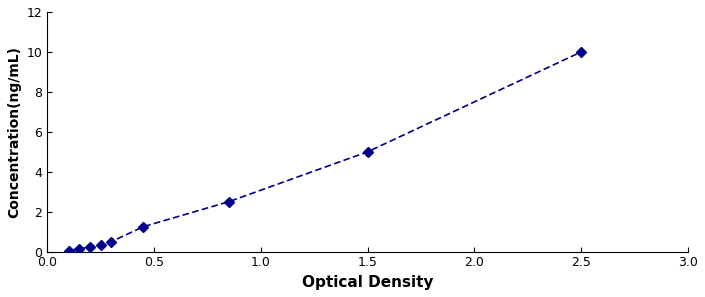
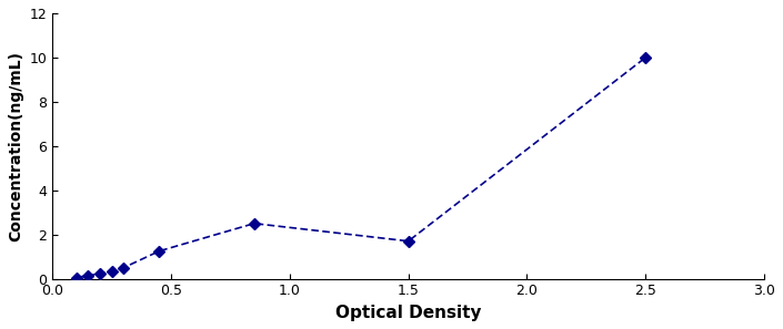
1.5: 5.0 -> 1.7
